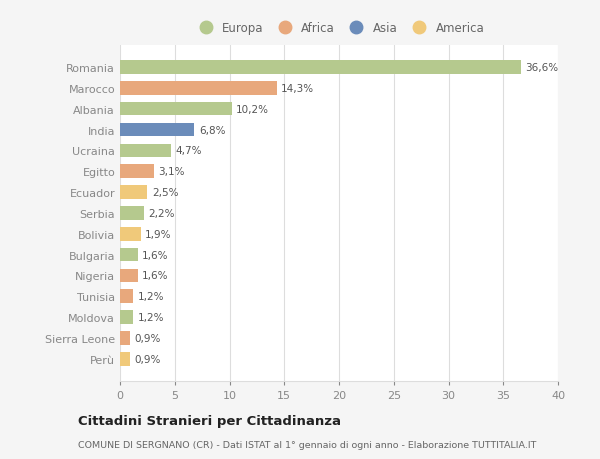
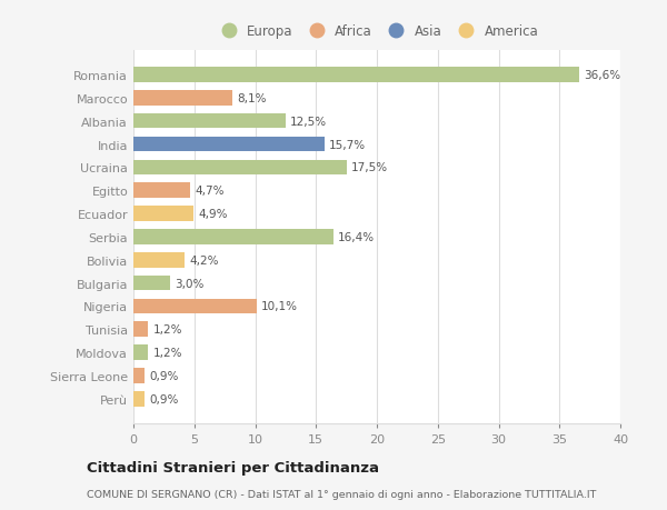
Marocco: 14,3% -> 8,1%
Albania: 10,2% -> 12,5%
India: 6,8% -> 15,7%
Ucraina: 4,7% -> 17,5%
Egitto: 3,1% -> 4,7%
Ecuador: 2,5% -> 4,9%
Serbia: 2,2% -> 16,4%
Bolivia: 1,9% -> 4,2%
Bulgaria: 1,6% -> 3,0%
Nigeria: 1,6% -> 10,1%
